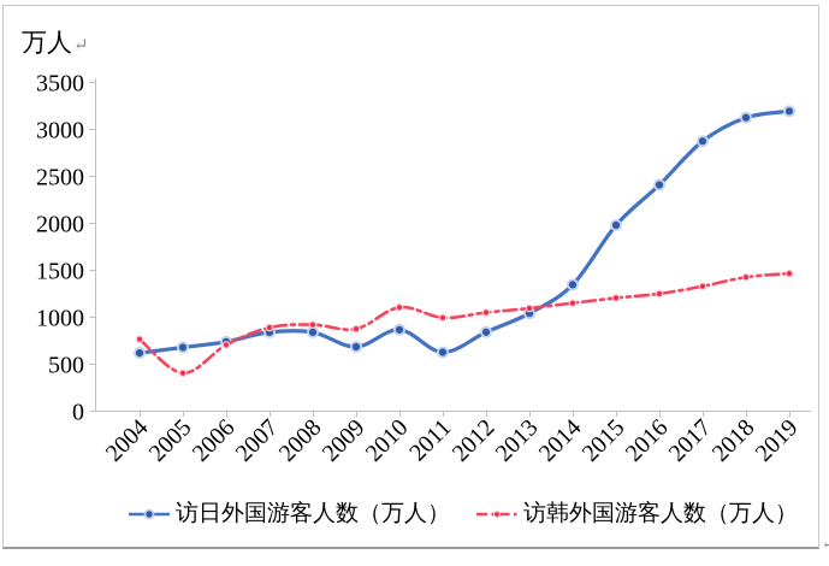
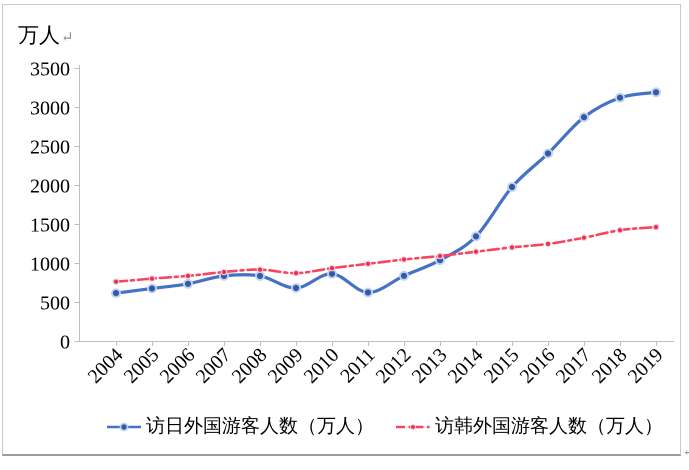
访韩外国游客人数（万人）/2005: 400 -> 800
访韩外国游客人数（万人）/2006: 700 -> 800
访韩外国游客人数（万人）/2010: 1100 -> 900
